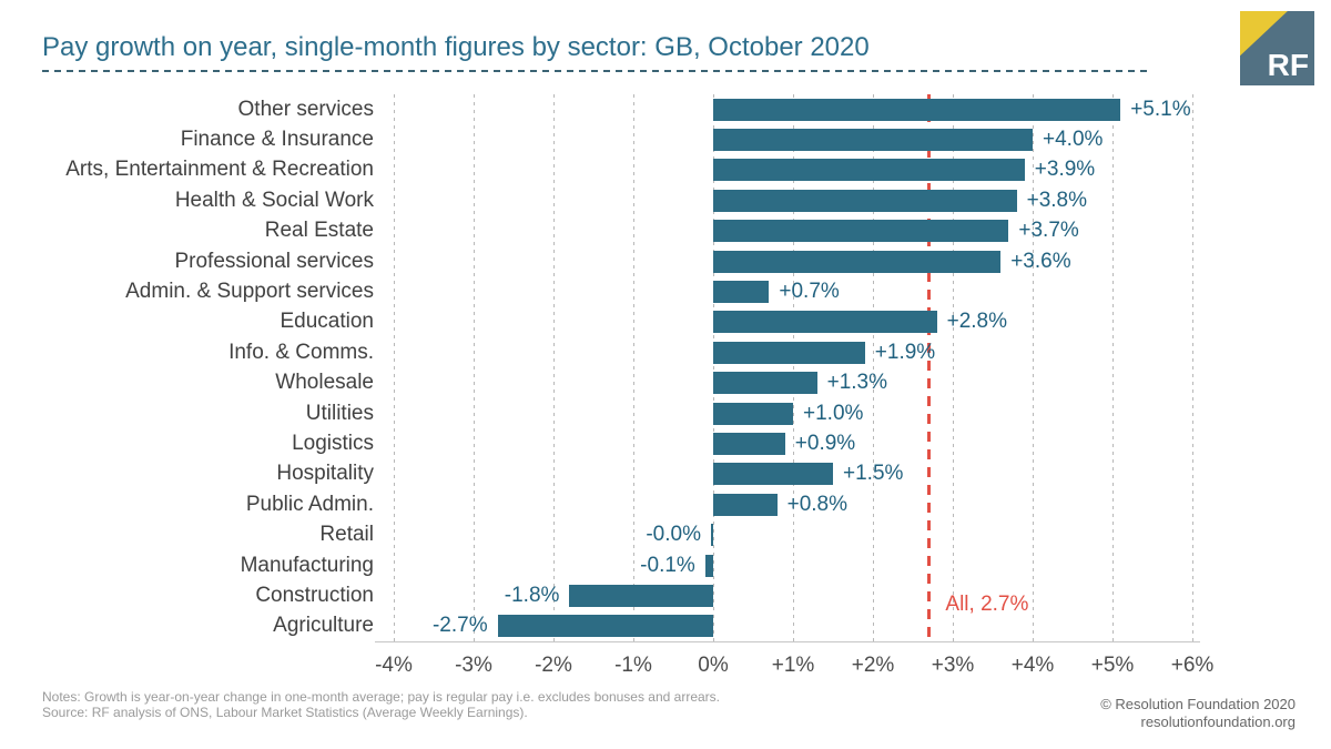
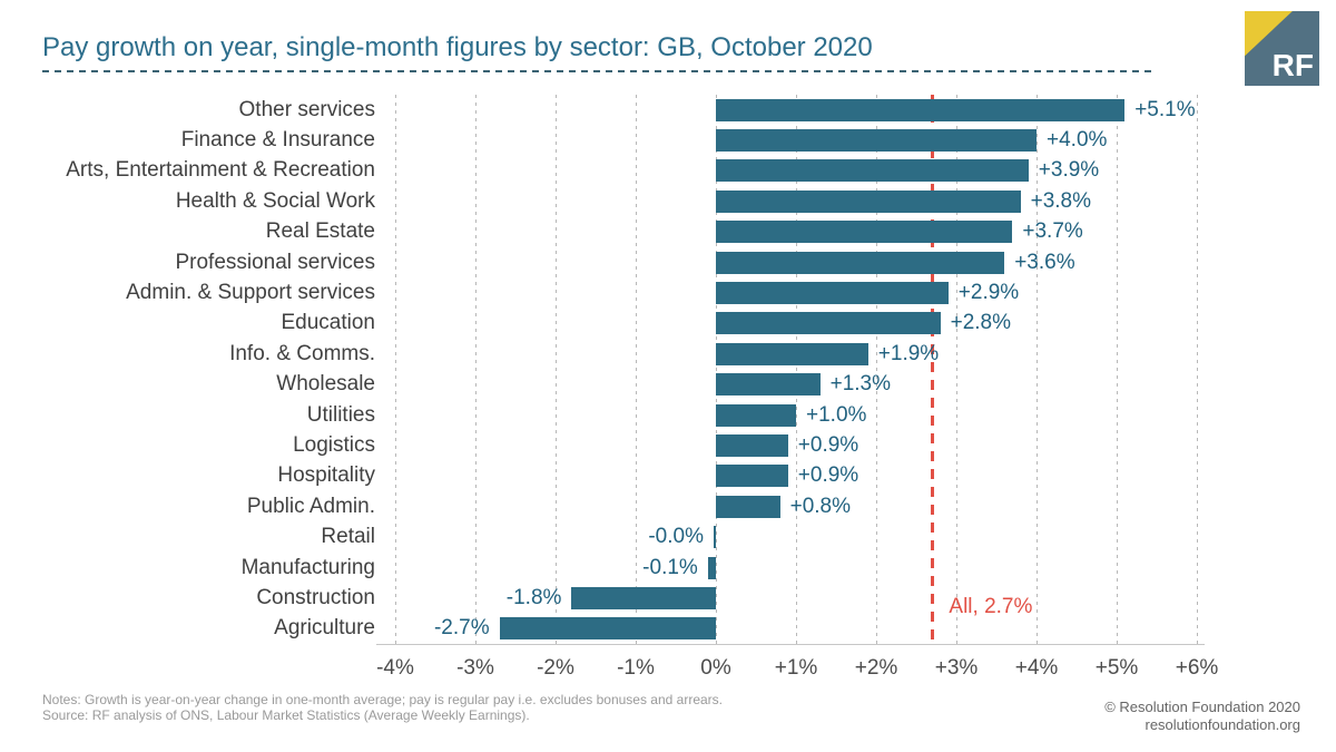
Admin. & Support services: +0.7% -> +2.9%
Hospitality: +1.5% -> +0.9%
